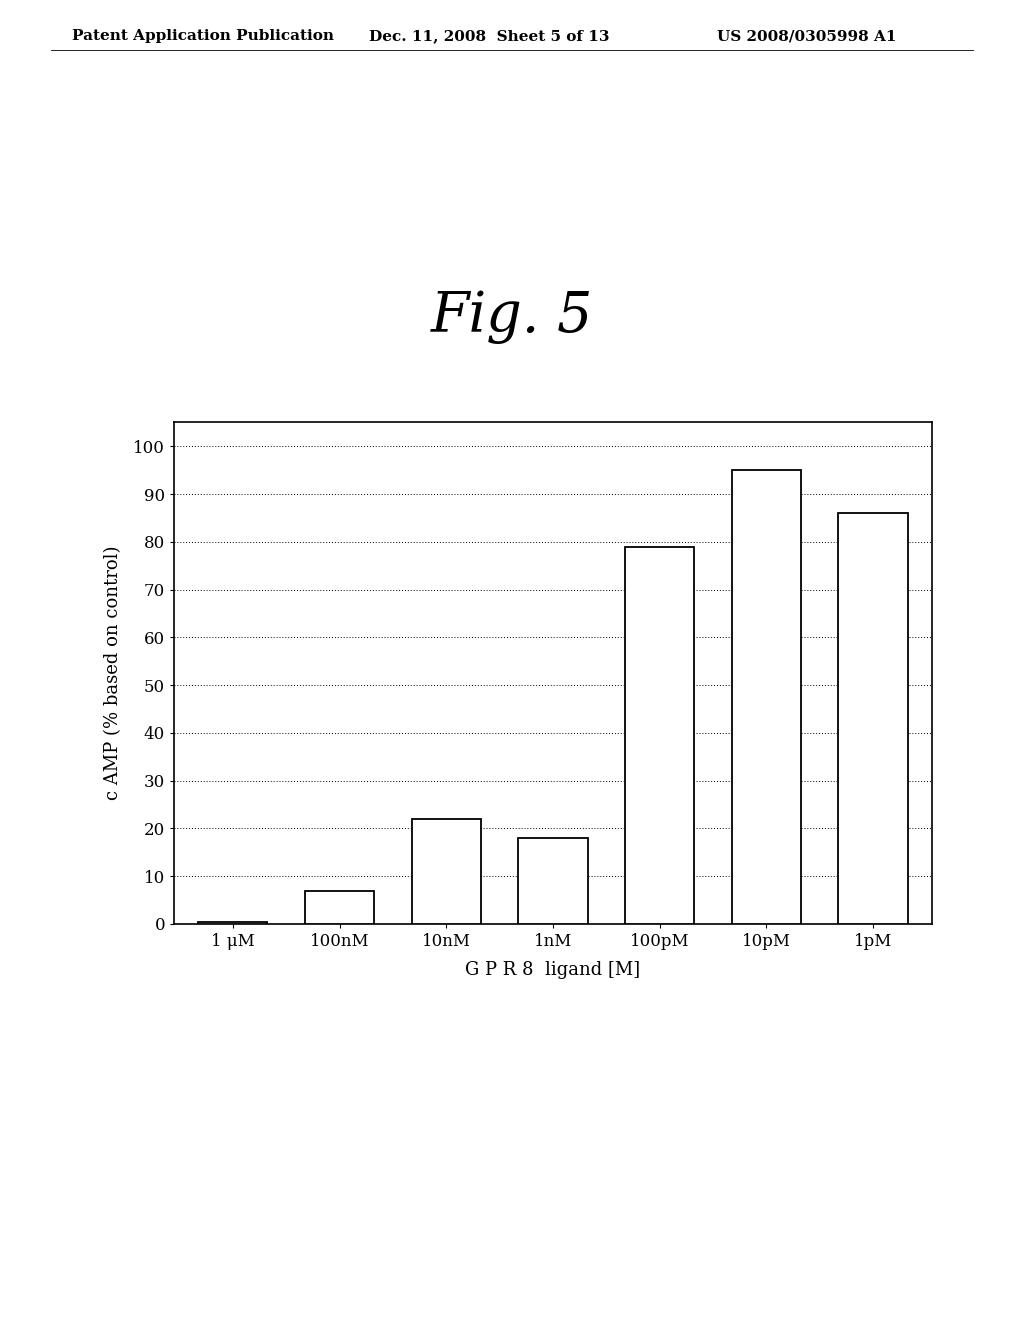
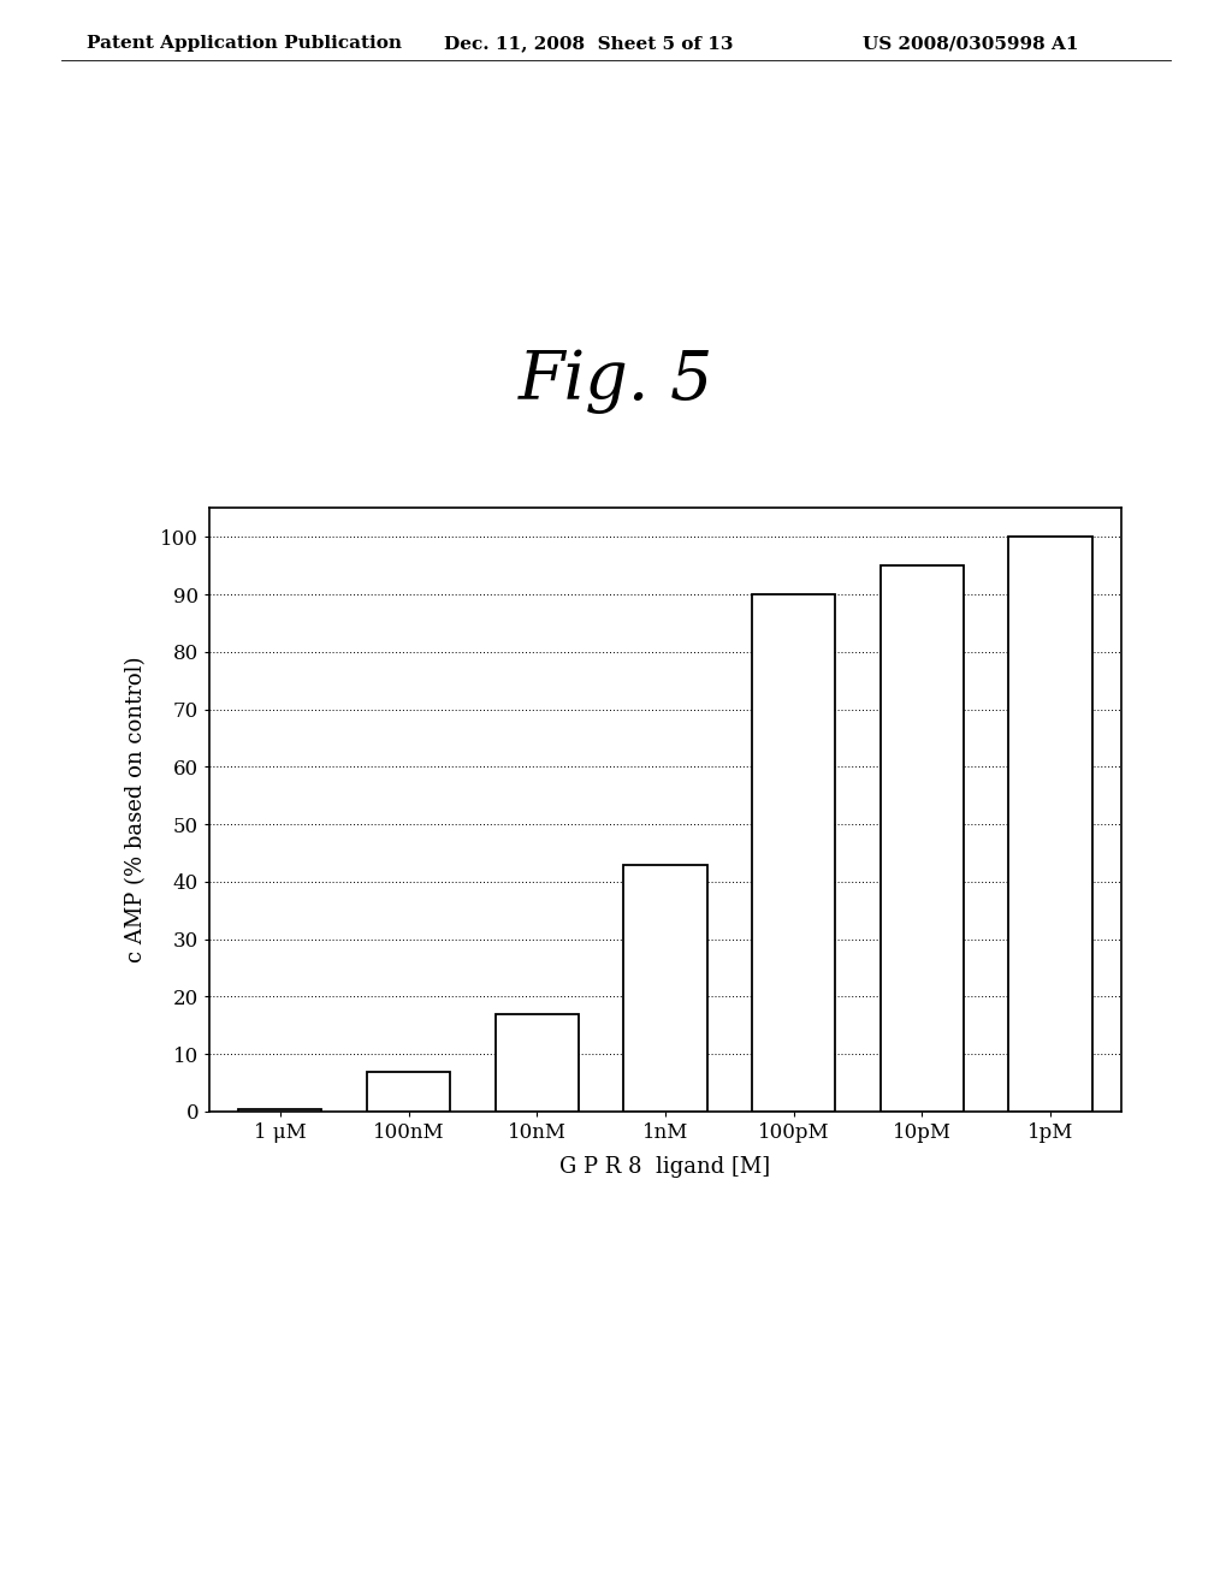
10nM: 22.0 -> 17.0
1nM: 18.0 -> 43.0
100pM: 79.0 -> 90.0
1pM: 86.0 -> 100.0
